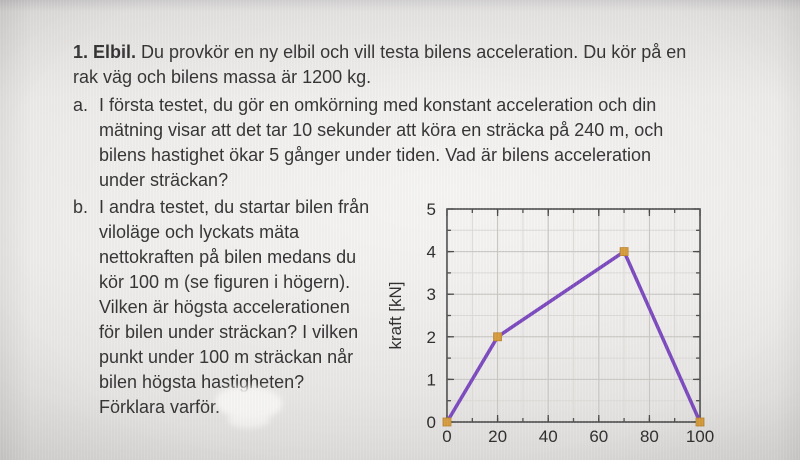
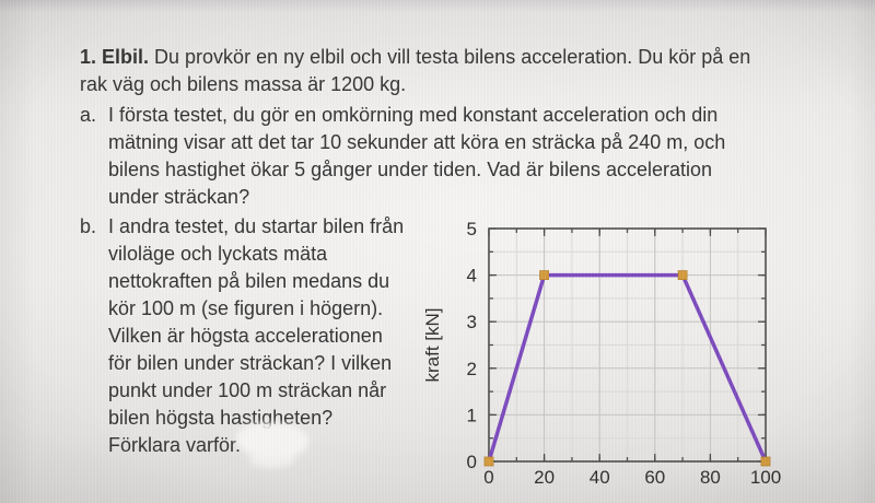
20: 2 -> 4
